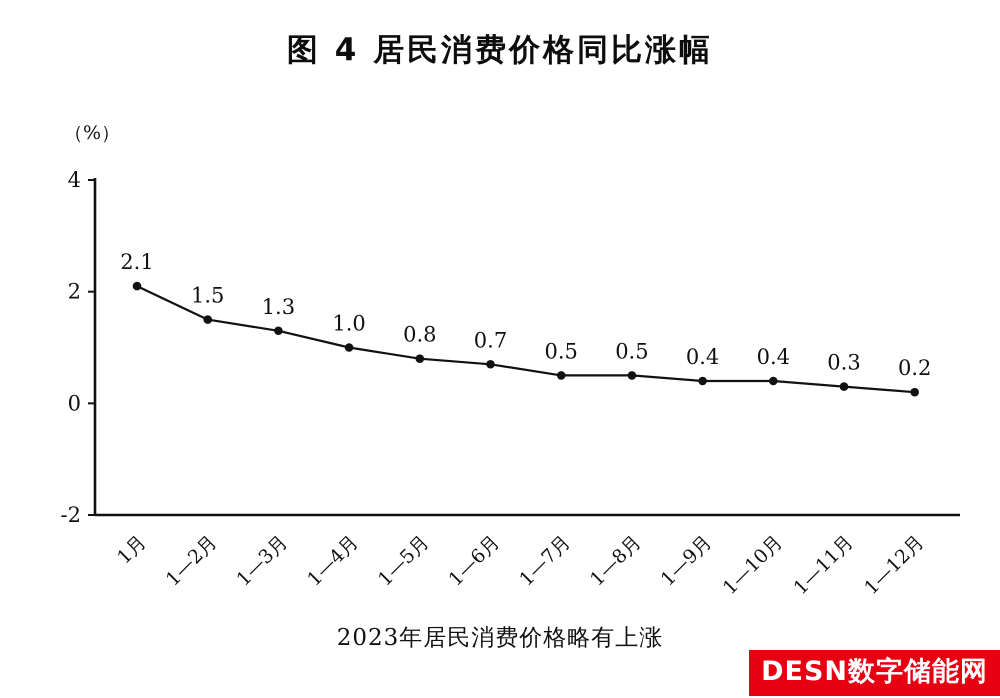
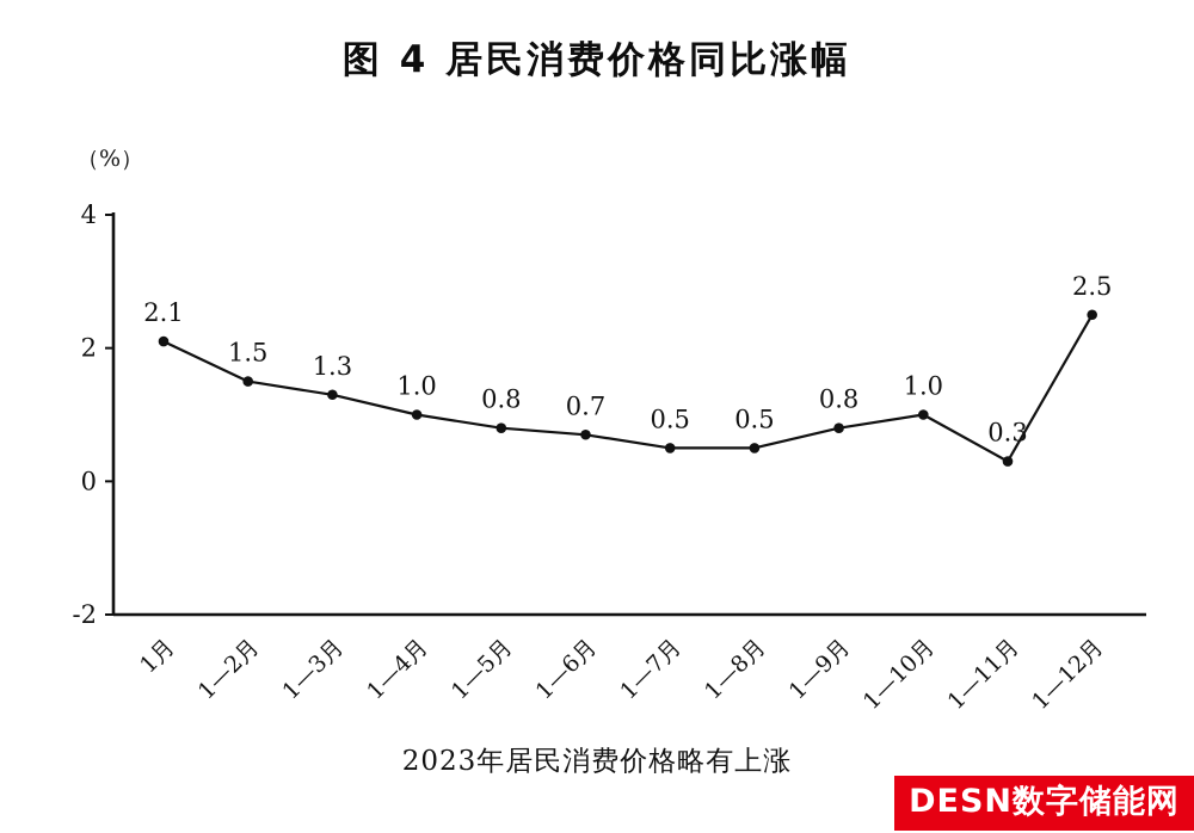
1—9月: 0.4 -> 0.8
1—10月: 0.4 -> 1.0
1—12月: 0.2 -> 2.5
